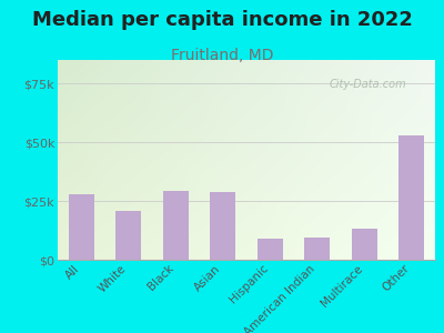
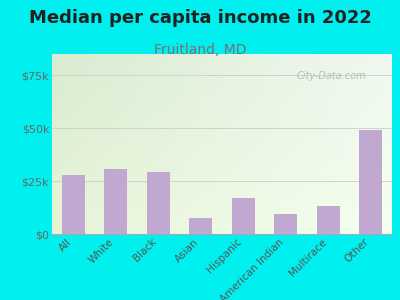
White: $21.0k -> $30.5k
Asian: $29.0k -> $7.5k
Hispanic: $9.0k -> $17.0k
Other: $53.0k -> $49.0k
